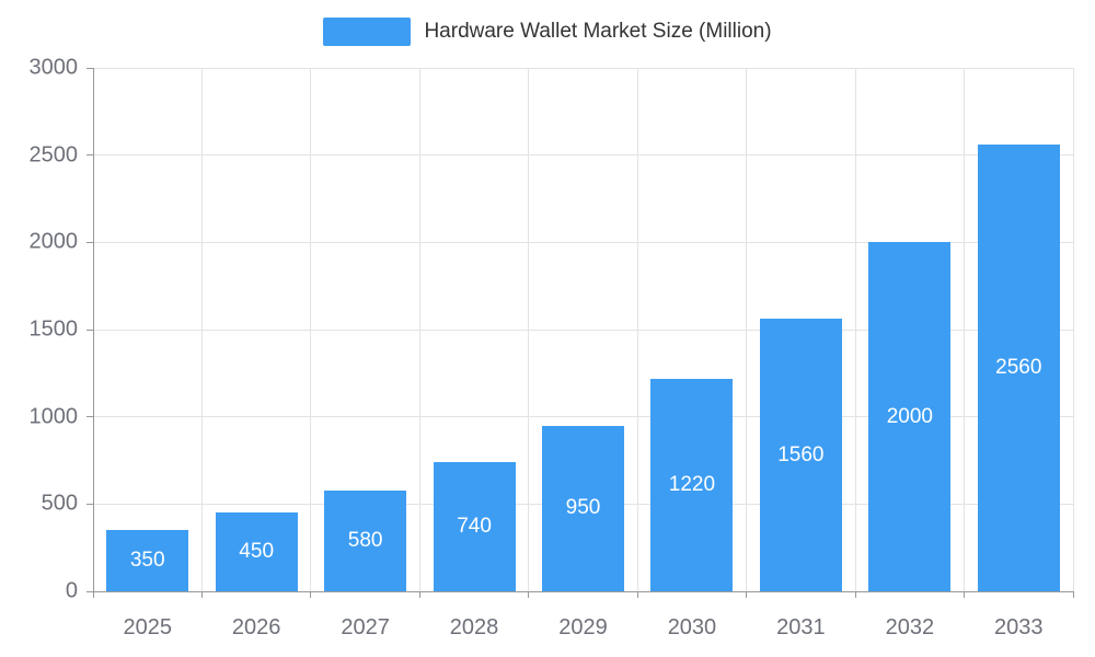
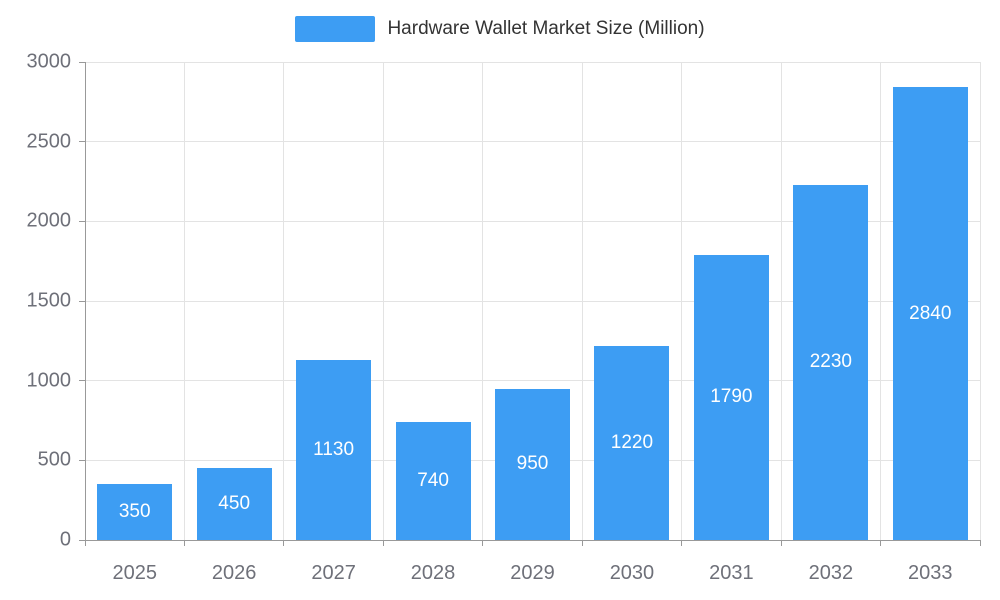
2027: 580 -> 1130
2031: 1560 -> 1790
2032: 2000 -> 2230
2033: 2560 -> 2840
